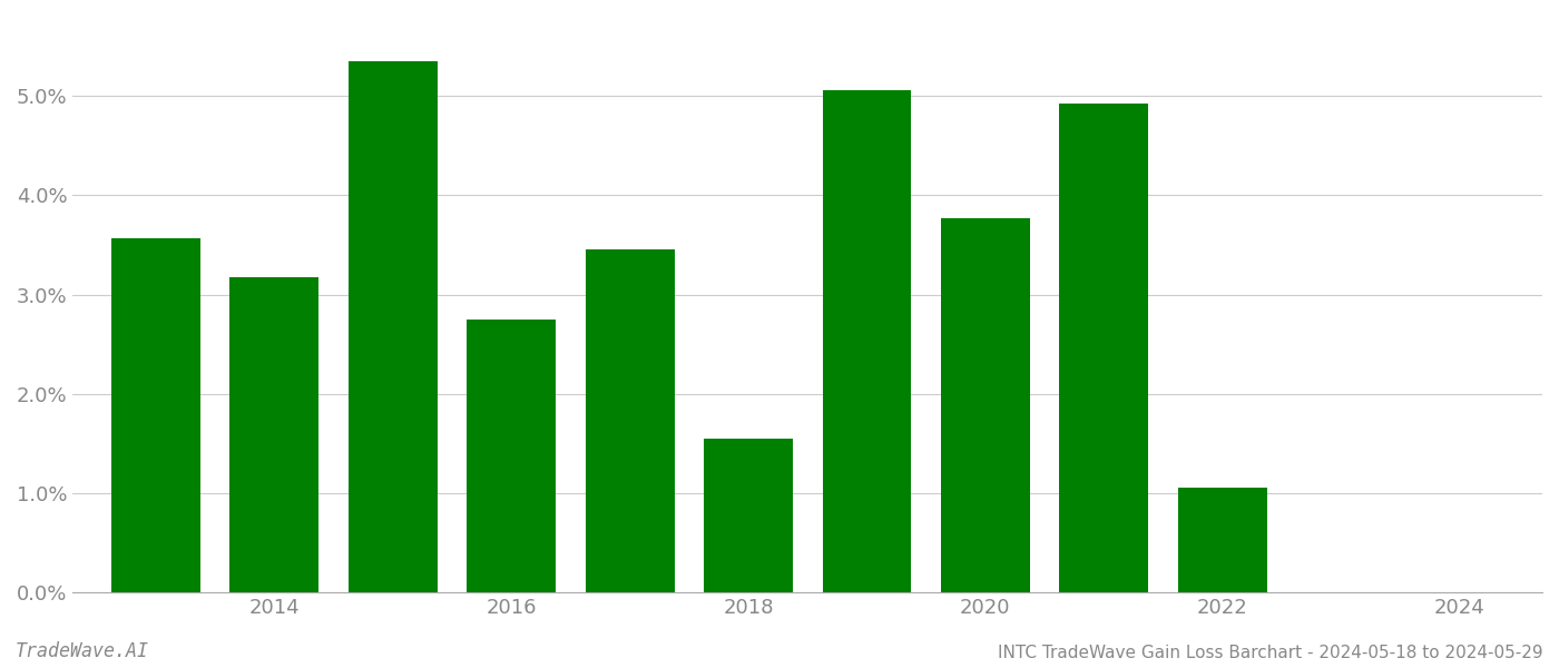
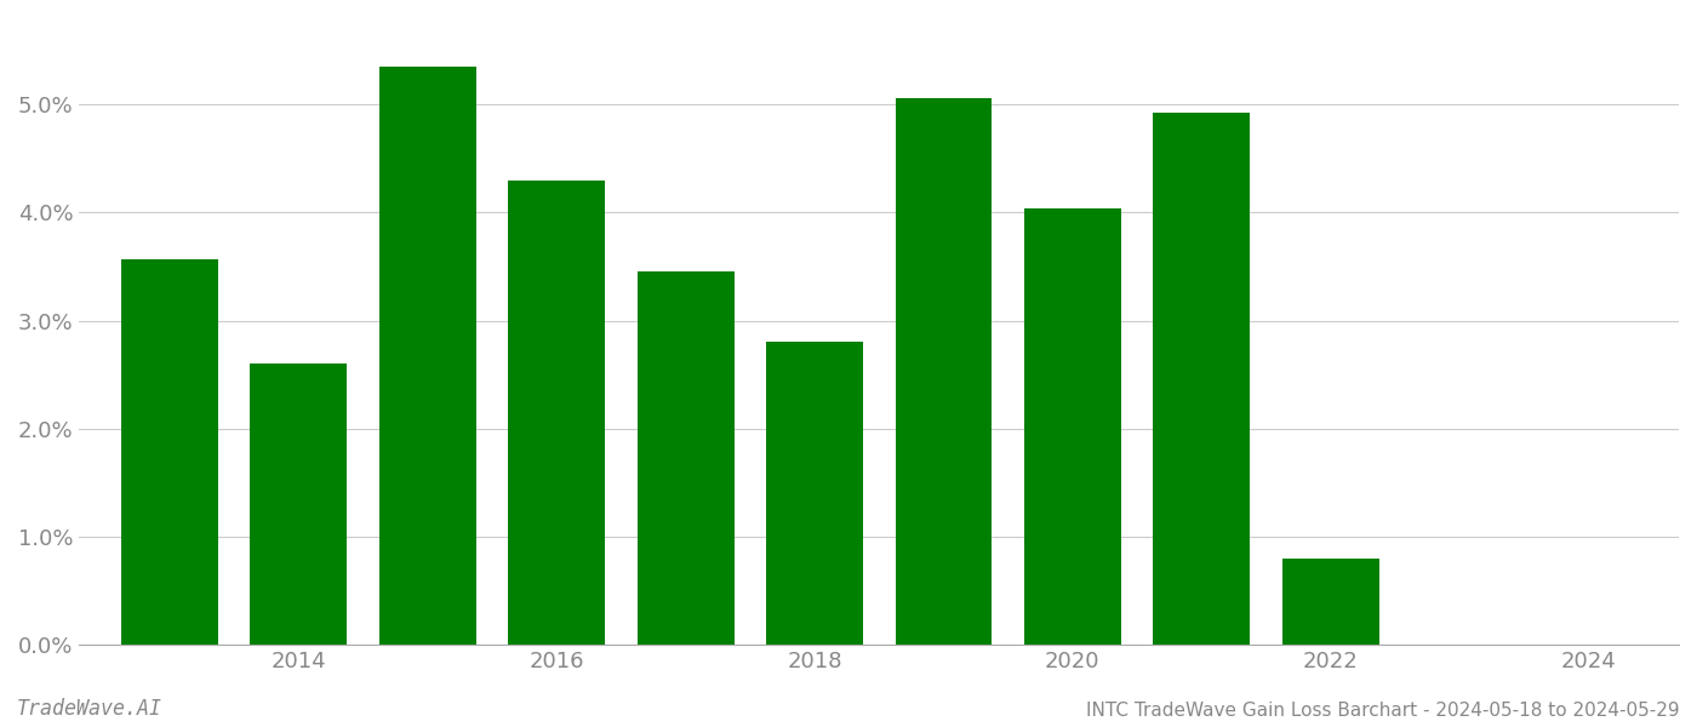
2014: 3.18% -> 2.60%
2016: 2.75% -> 4.30%
2018: 1.55% -> 2.80%
2020: 3.77% -> 4.04%
2022: 1.06% -> 0.80%
